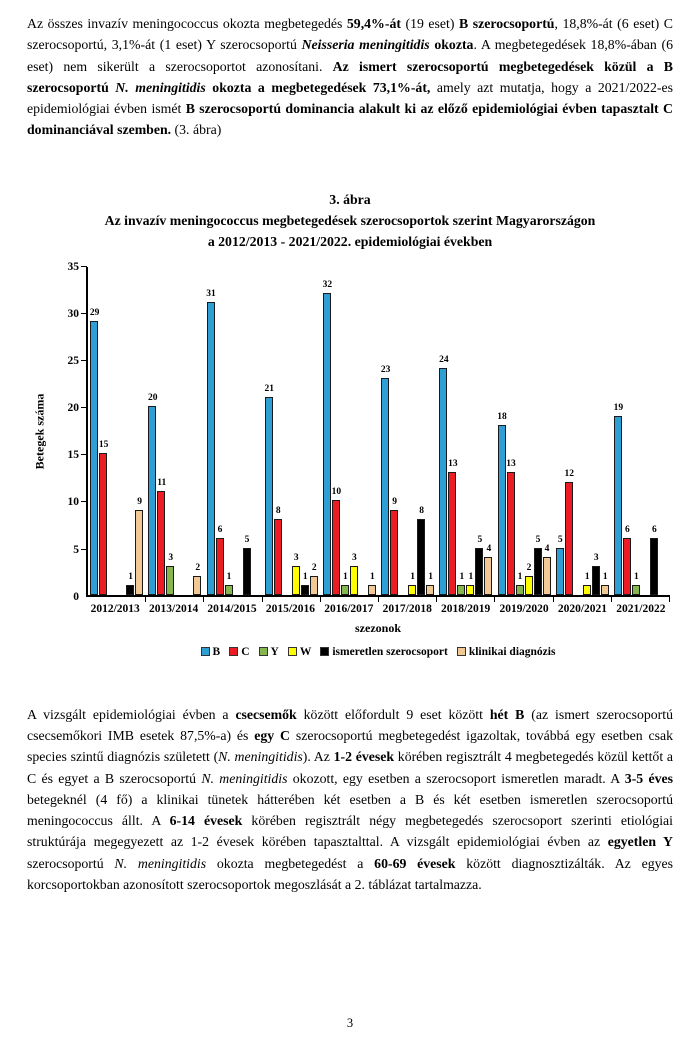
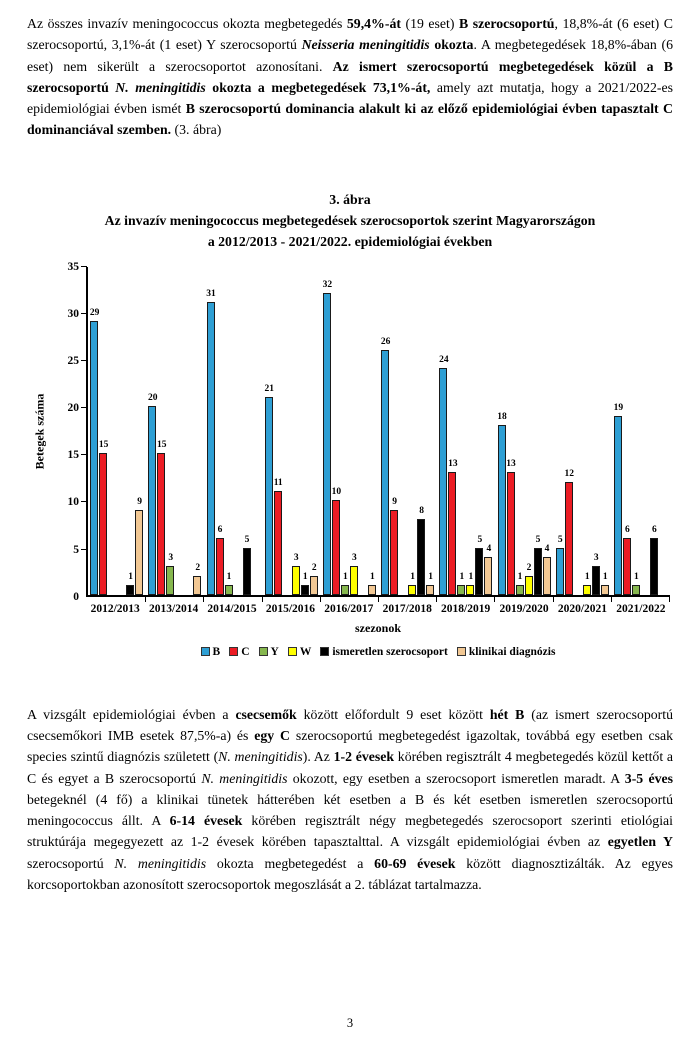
C/2013/2014: 11 -> 15
C/2015/2016: 8 -> 11
B/2017/2018: 23 -> 26
